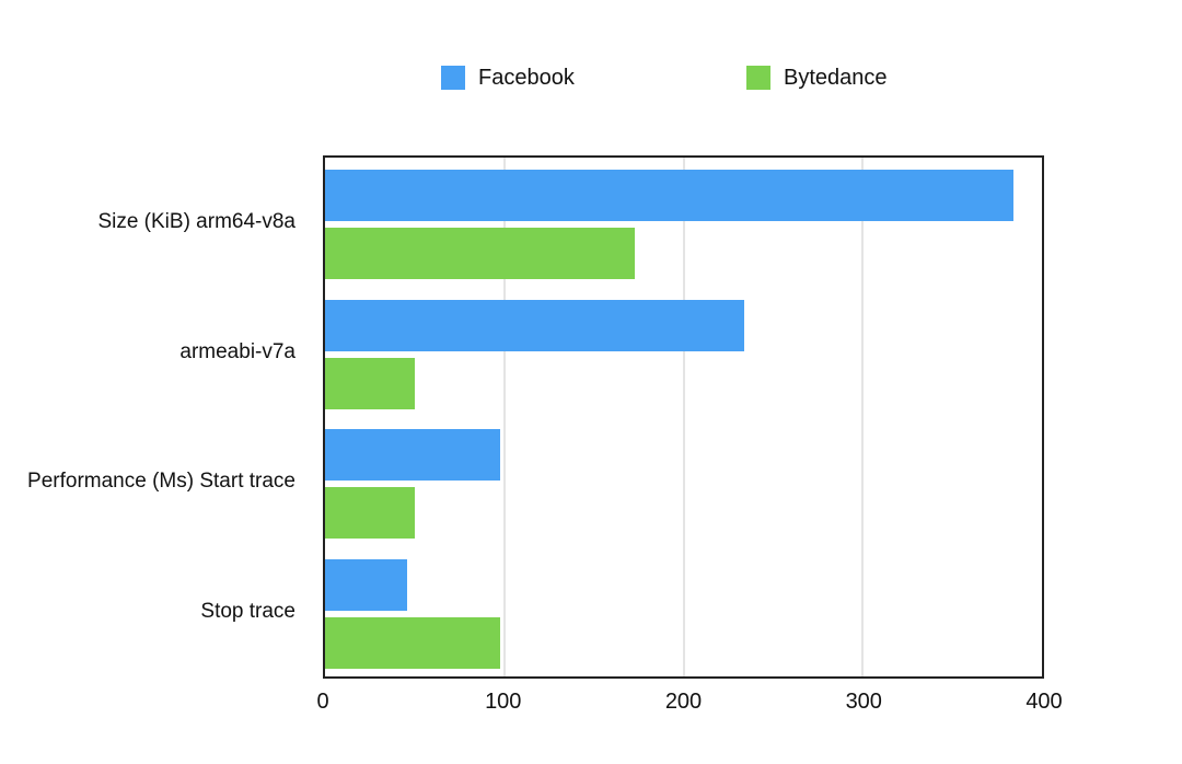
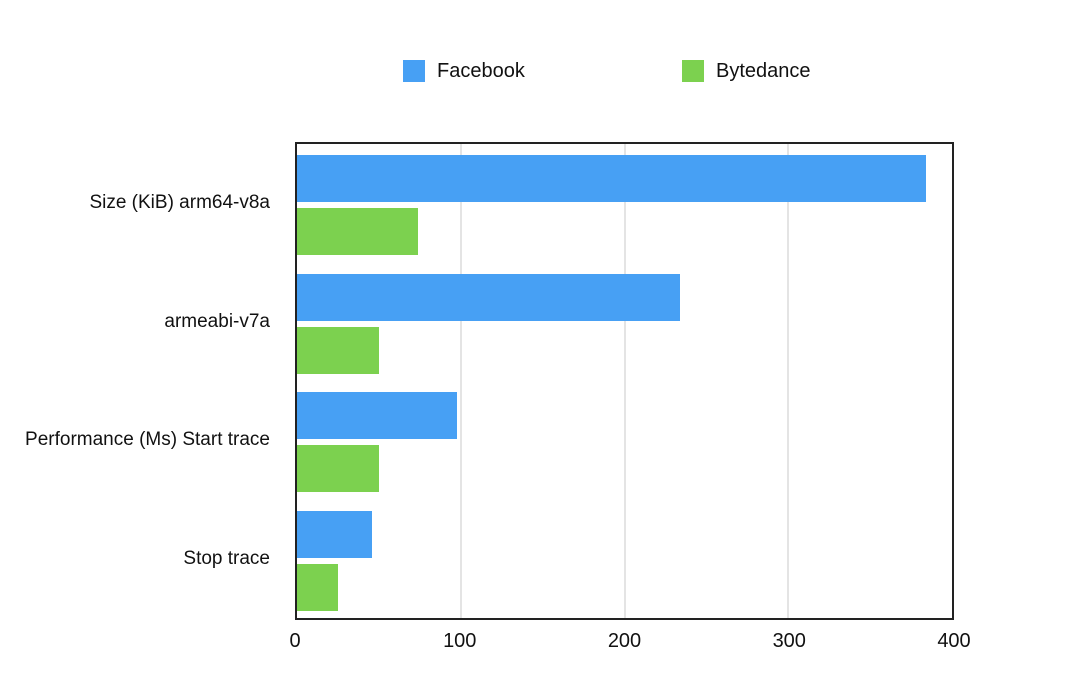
Bytedance/Size (KiB) arm64-v8a: 173 -> 74
Bytedance/Stop trace: 98 -> 25
